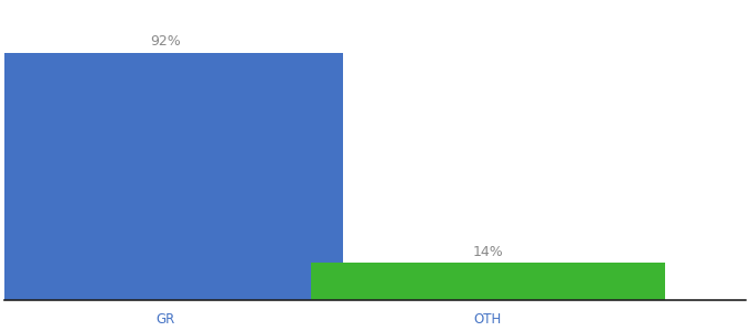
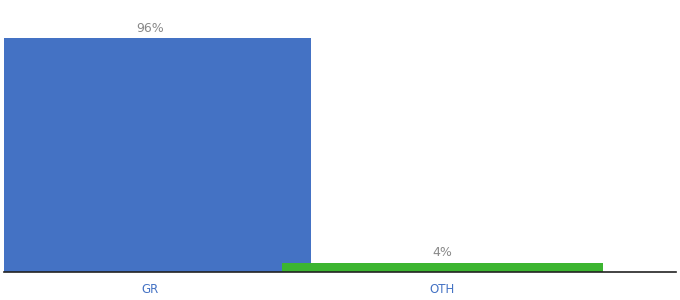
GR: 92% -> 96%
OTH: 14% -> 4%
